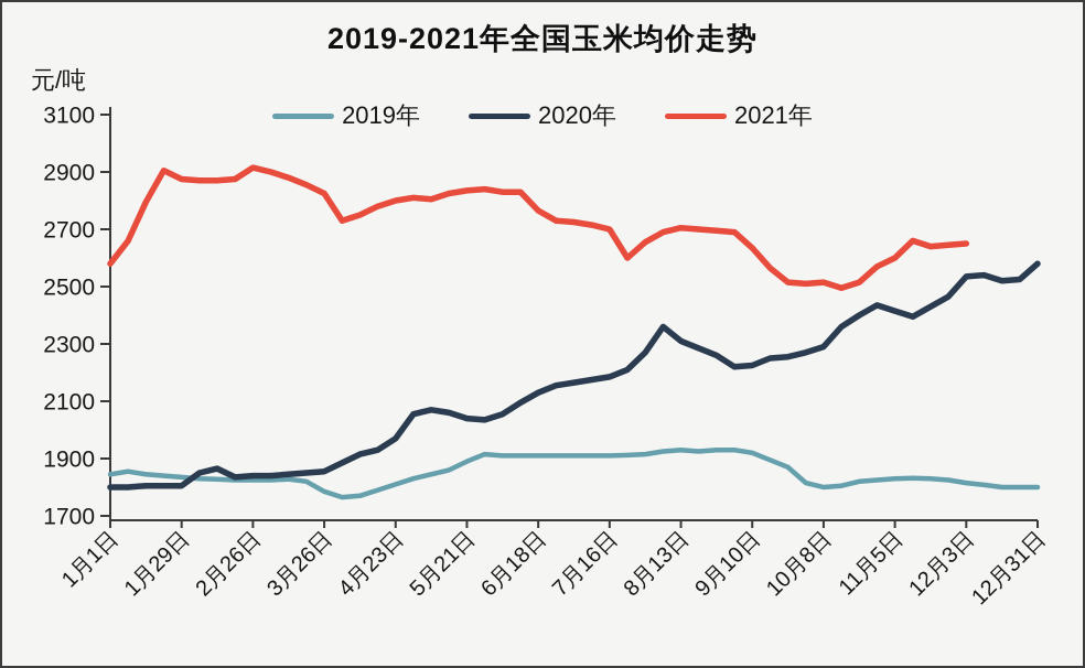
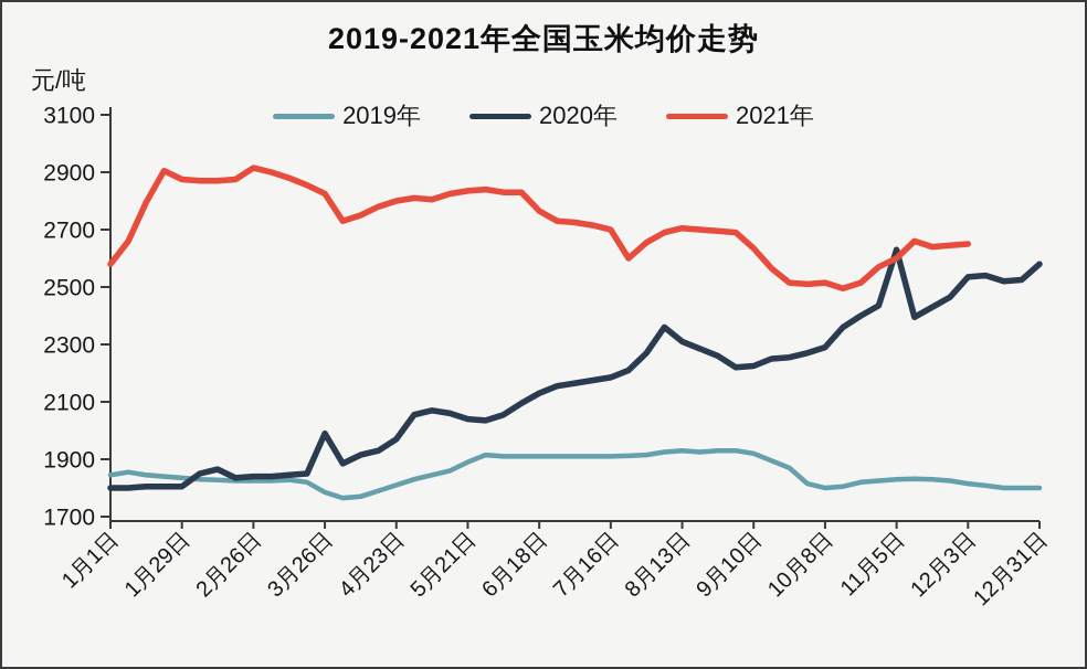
2020年/3月26日: 1860 -> 1990
2020年/11月5日: 2420 -> 2630
